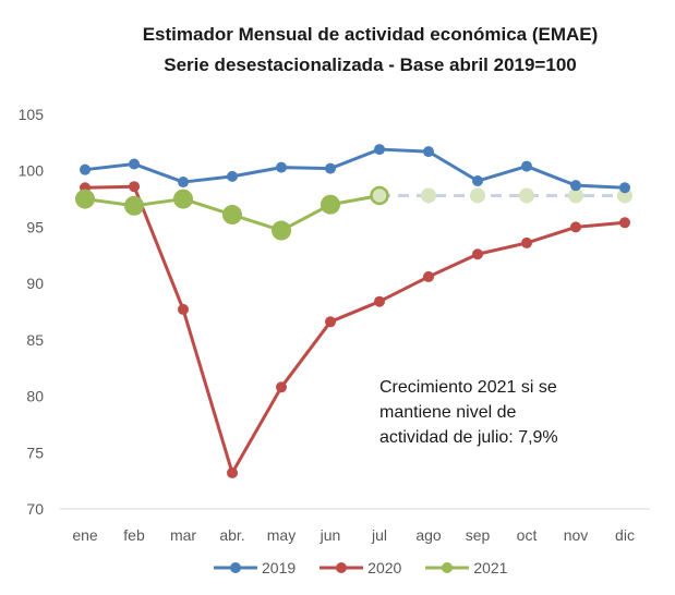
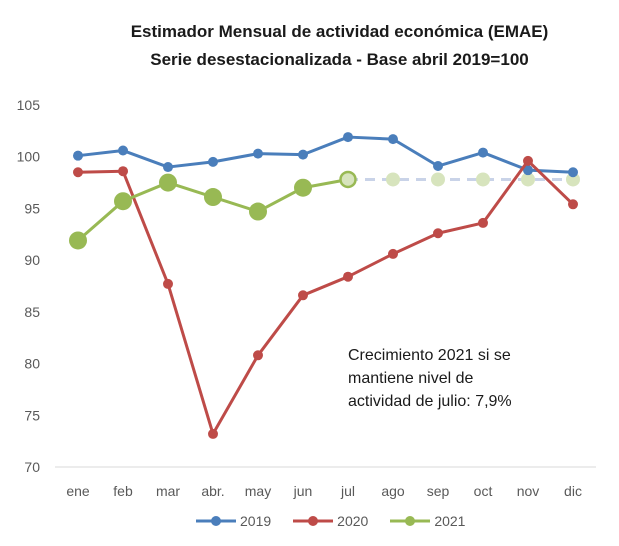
2021/ene: 97.5 -> 91.9
2021/feb: 96.9 -> 95.7
2020/nov: 95.0 -> 99.6
